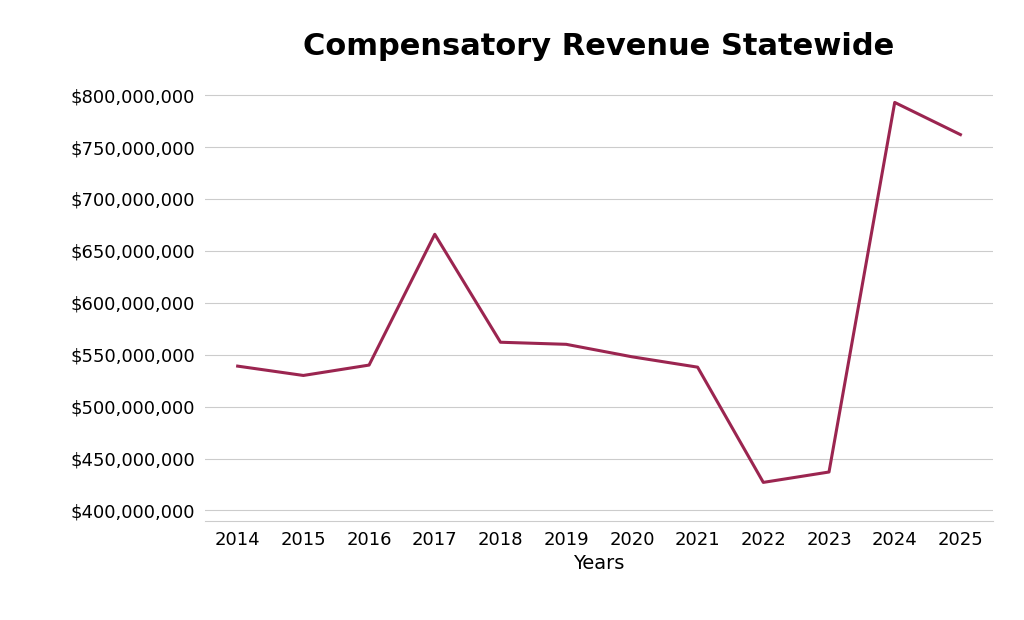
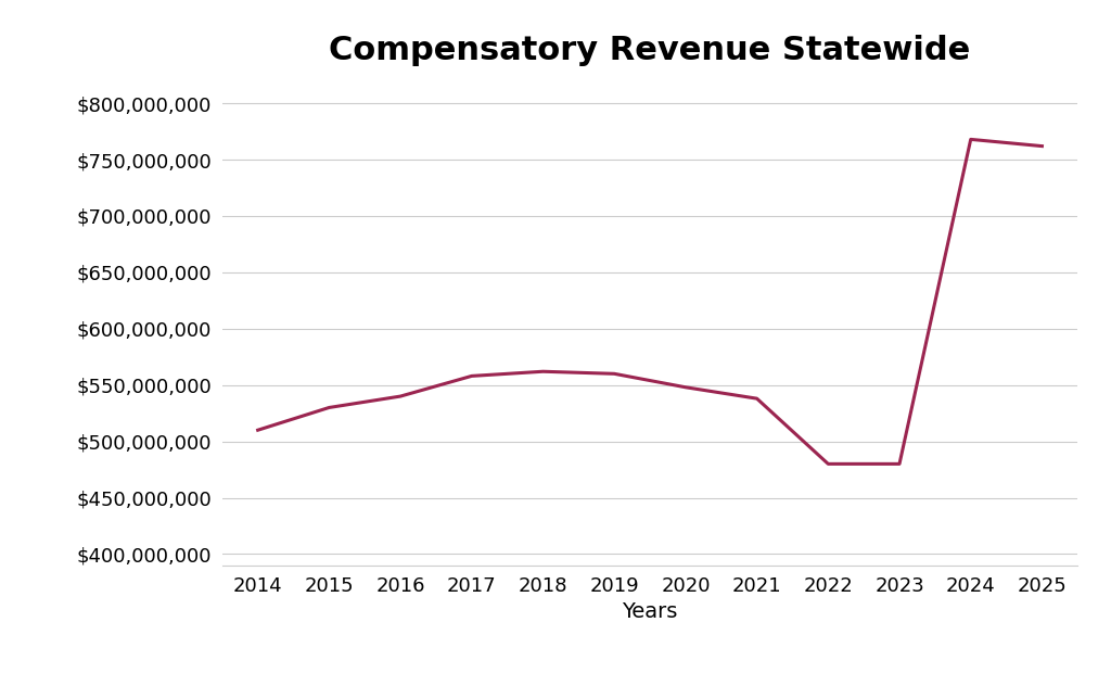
2014: $539,000,000 -> $510,000,000
2017: $666,000,000 -> $558,000,000
2022: $427,000,000 -> $480,000,000
2023: $437,000,000 -> $480,000,000
2024: $793,000,000 -> $768,000,000
